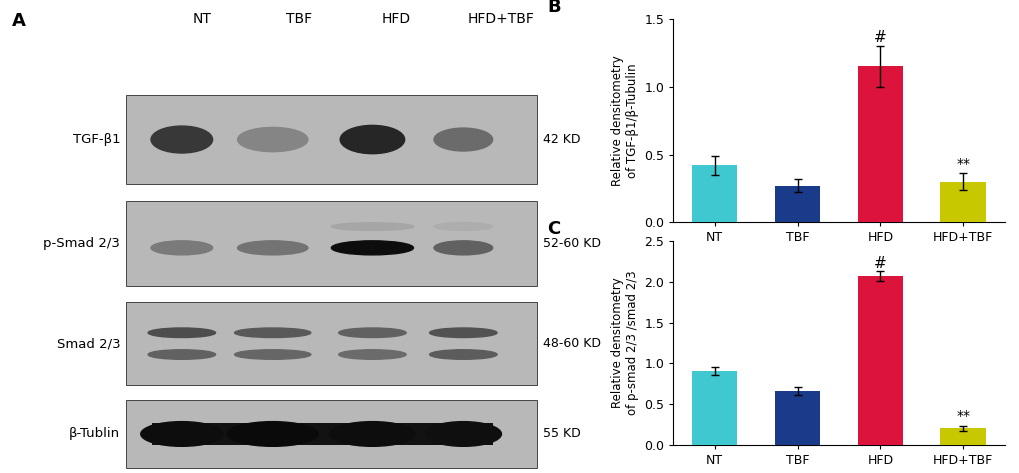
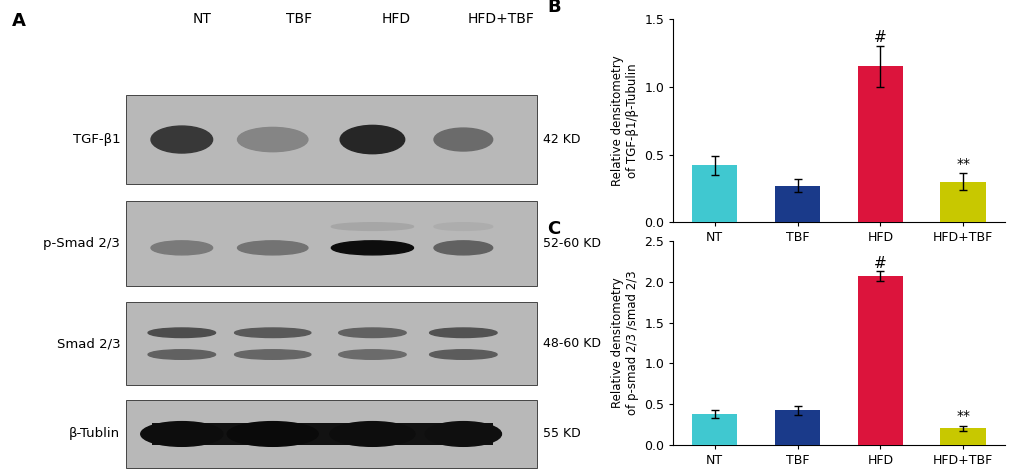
C/NT: 0.90 -> 0.38
C/TBF: 0.66 -> 0.42
